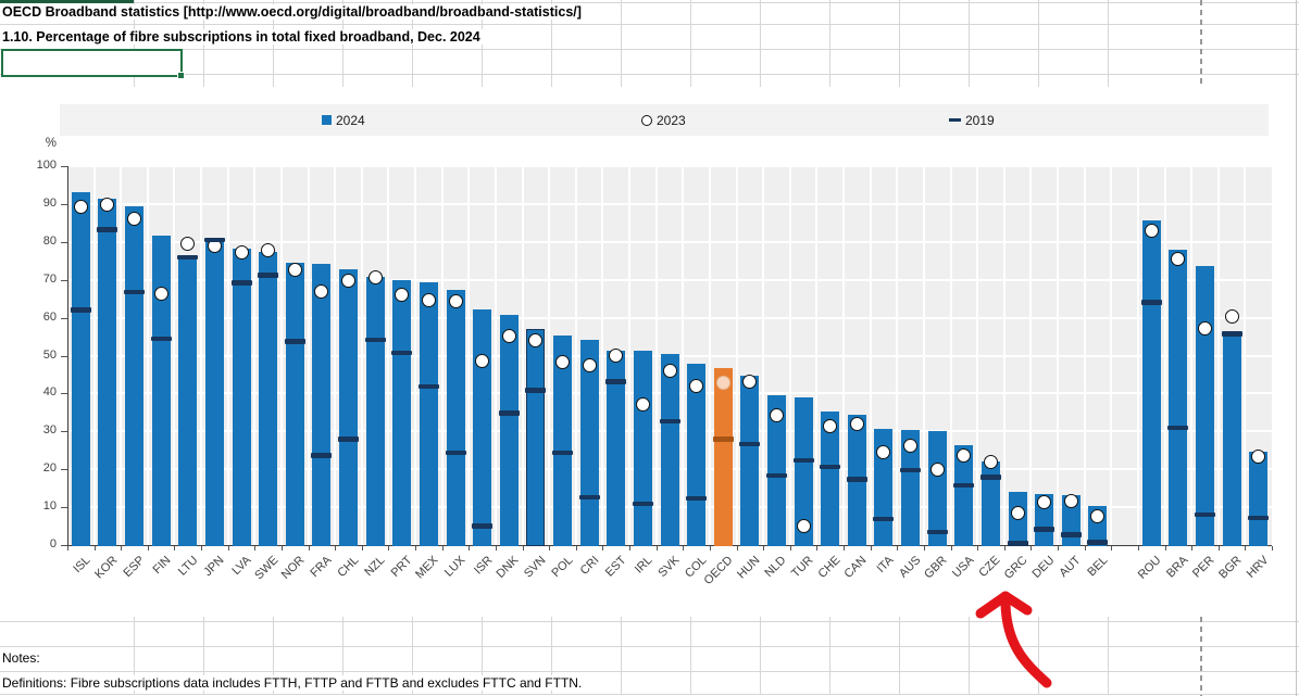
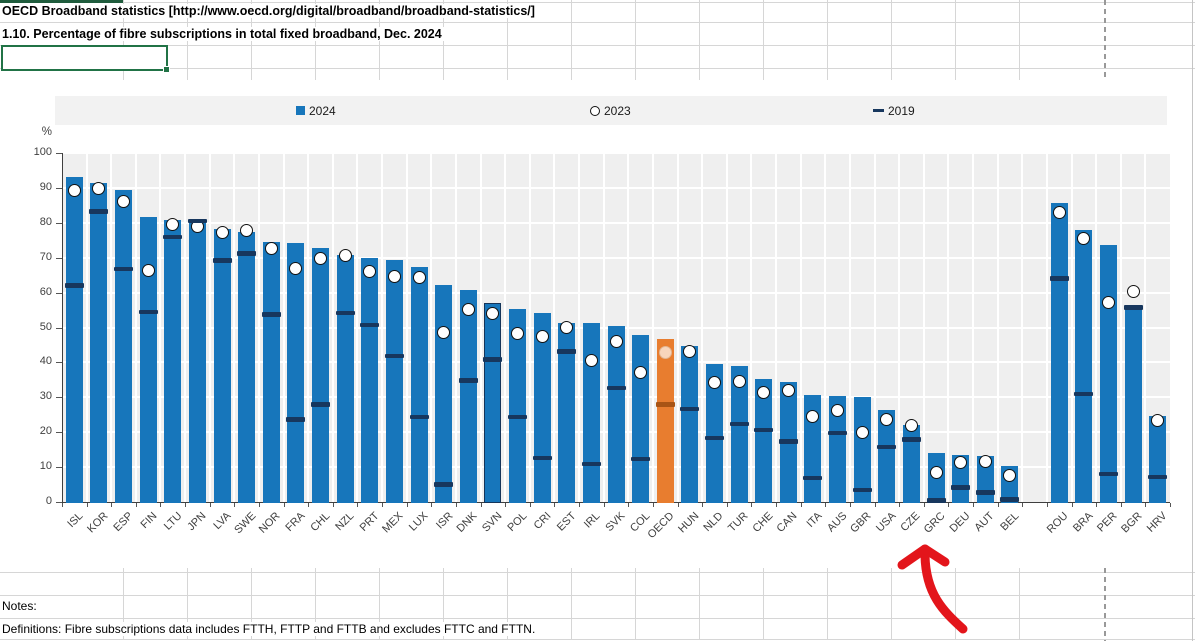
2024/LTU: 76 -> 81
2023/IRL: 37 -> 41
2023/COL: 42 -> 37
2023/TUR: 5 -> 35
